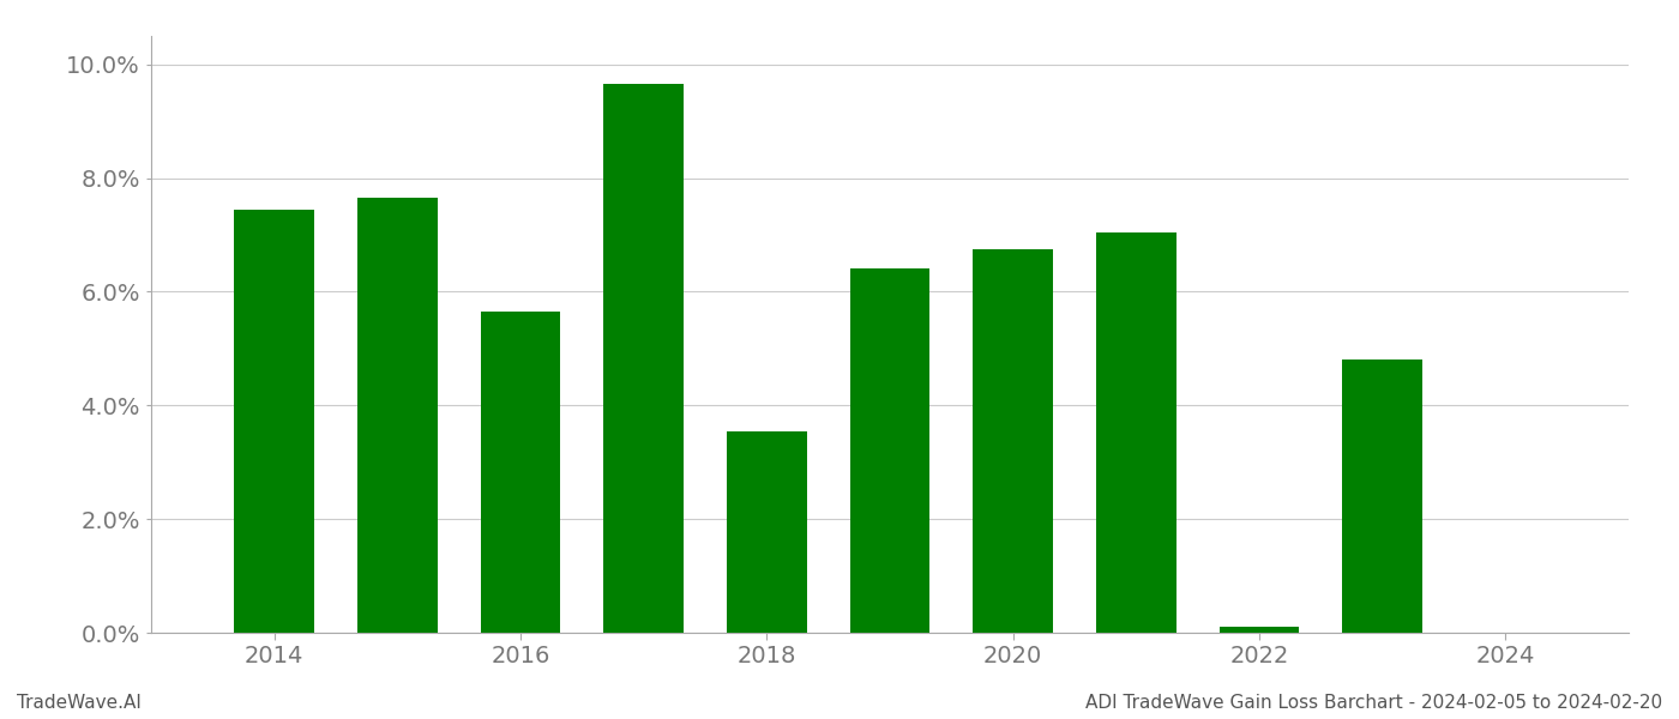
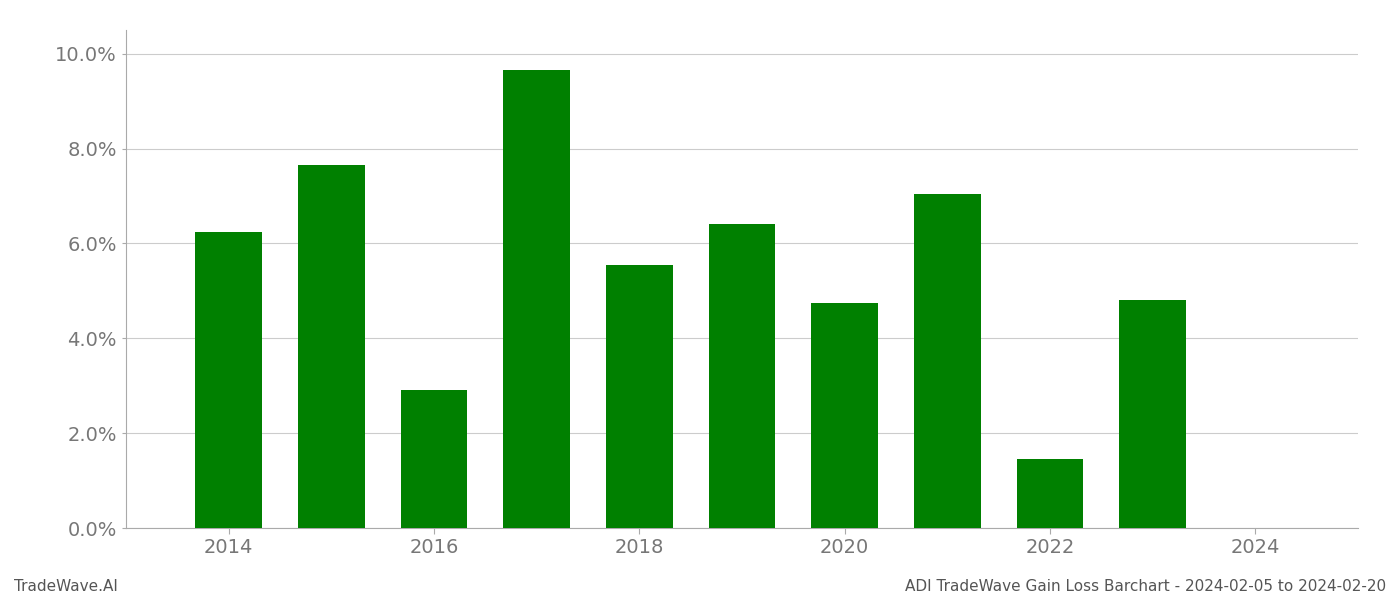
2014: 7.45% -> 6.25%
2016: 5.65% -> 2.90%
2018: 3.55% -> 5.55%
2020: 6.75% -> 4.75%
2022: 0.10% -> 1.45%
